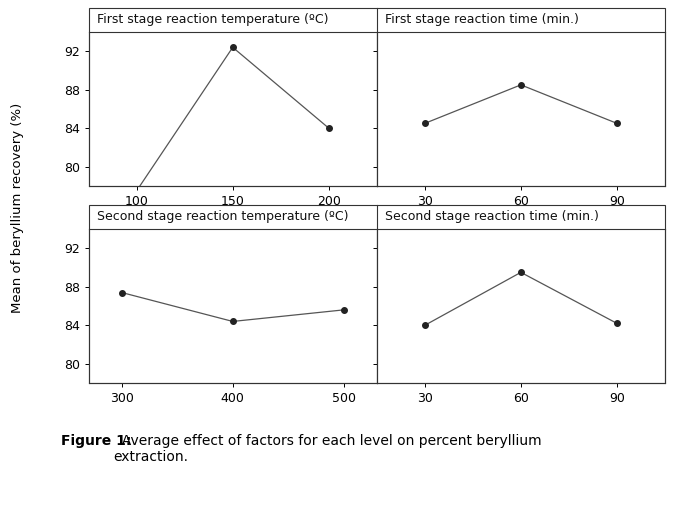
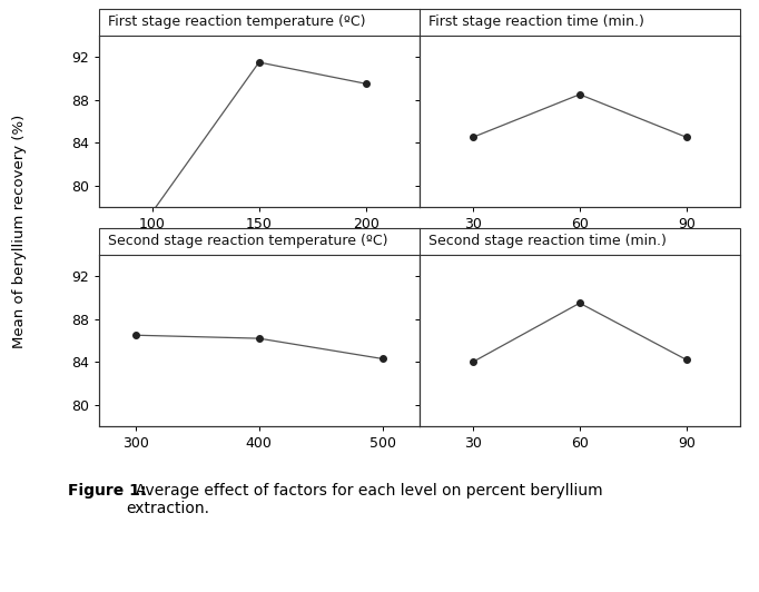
150: 92.4 -> 91.5
200: 84.0 -> 89.5
300: 87.4 -> 86.5
400: 84.4 -> 86.2
500: 85.6 -> 84.3
